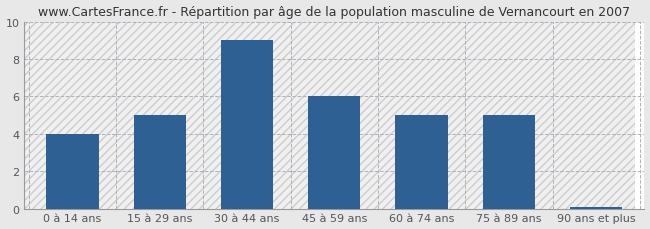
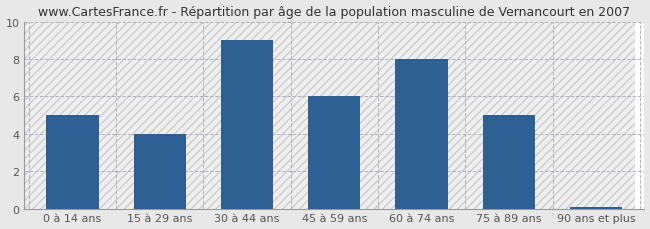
0 à 14 ans: 4.0 -> 5.0
15 à 29 ans: 5.0 -> 4.0
60 à 74 ans: 5.0 -> 8.0
